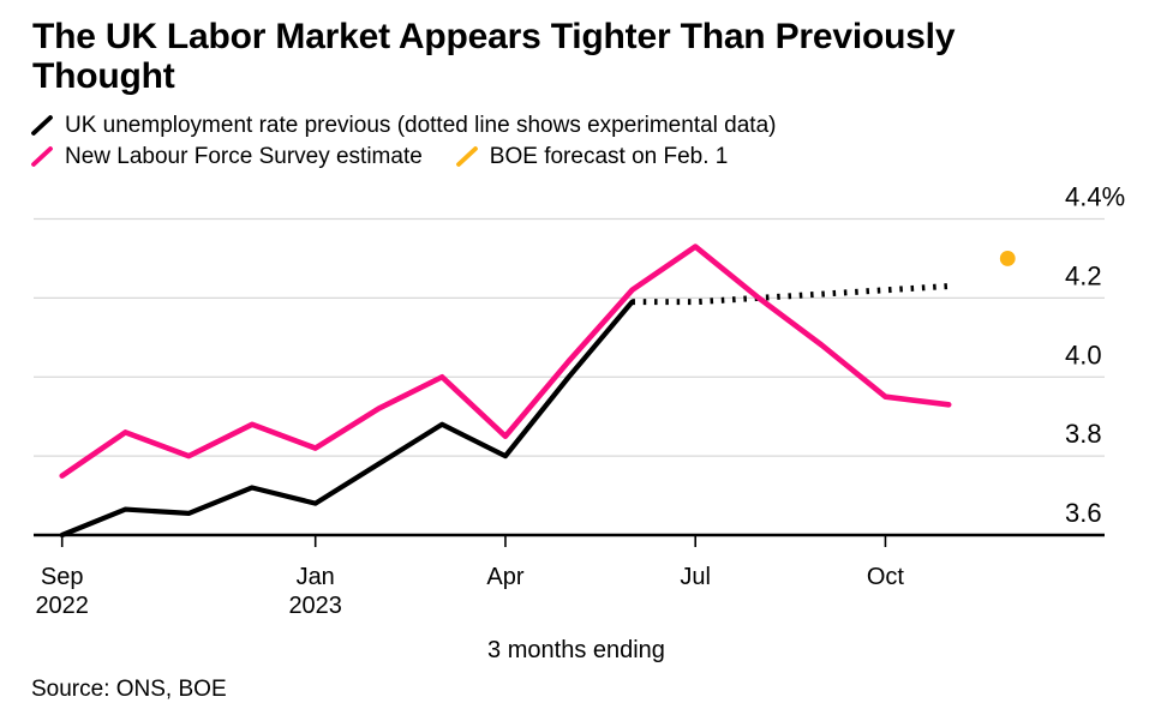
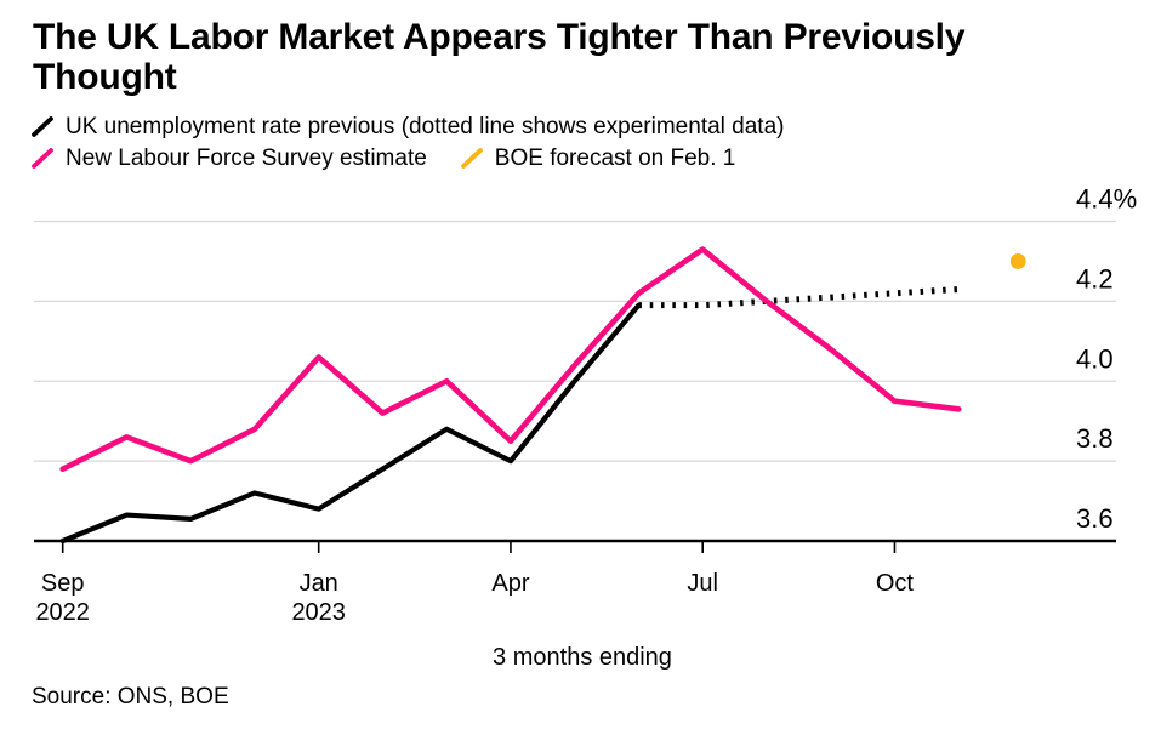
New Labour Force Survey estimate/Sep 2022: 3.75% -> 3.78%
New Labour Force Survey estimate/Jan 2023: 3.82% -> 4.06%
